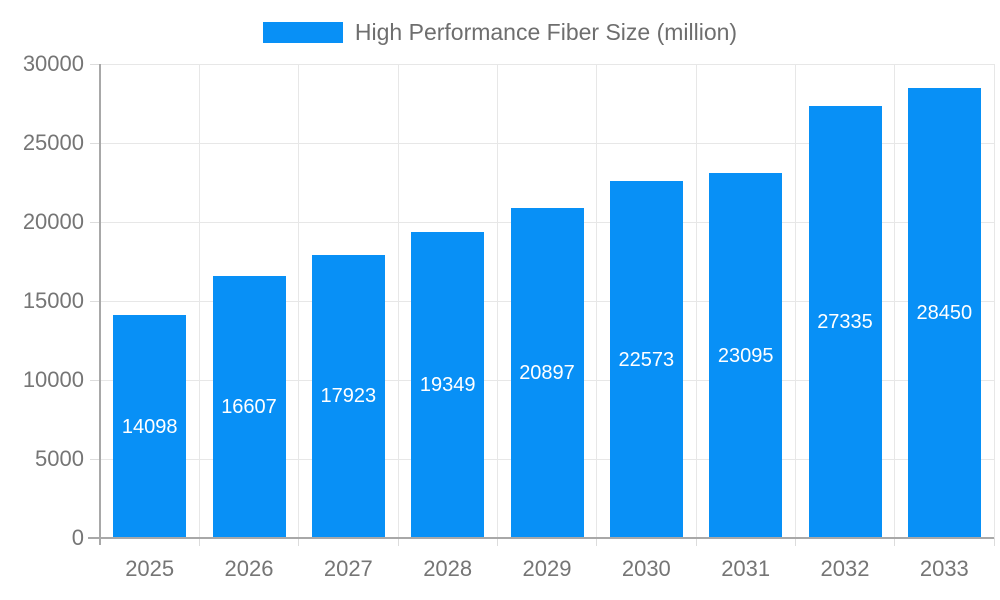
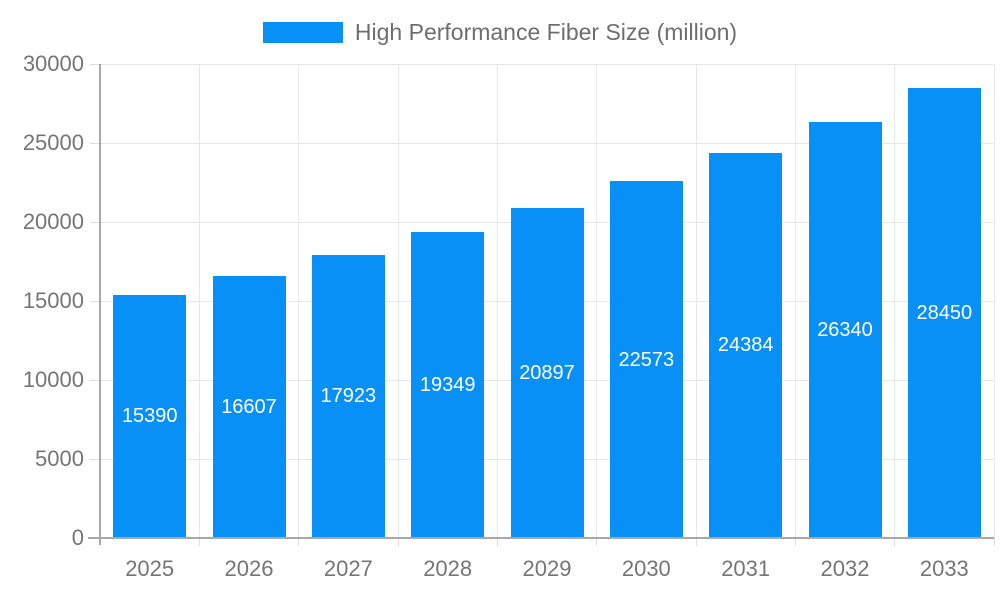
2025: 14098 -> 15390
2031: 23095 -> 24384
2032: 27335 -> 26340
